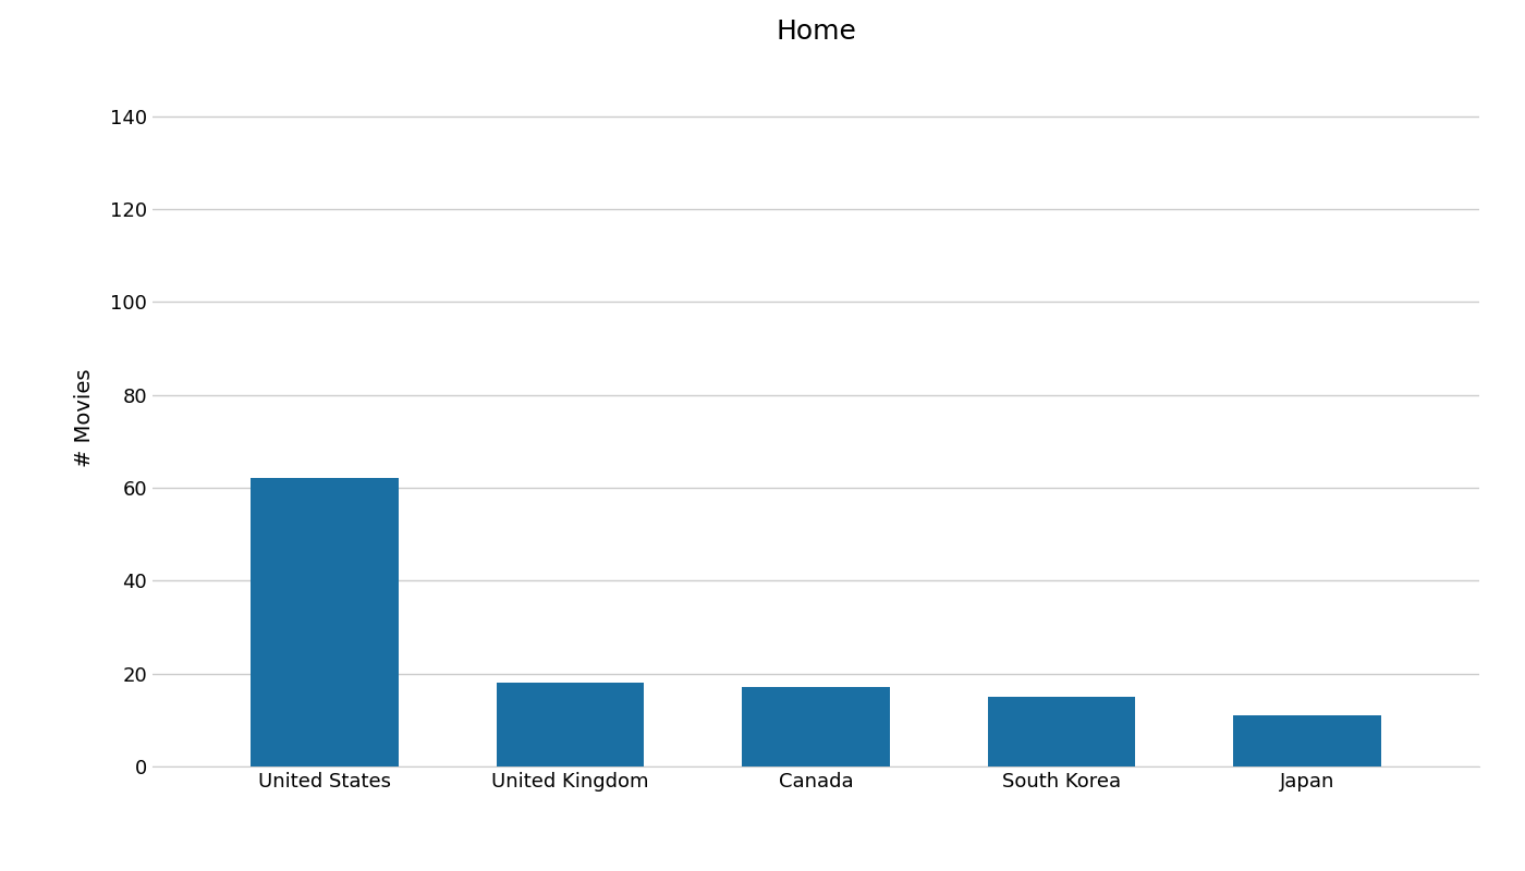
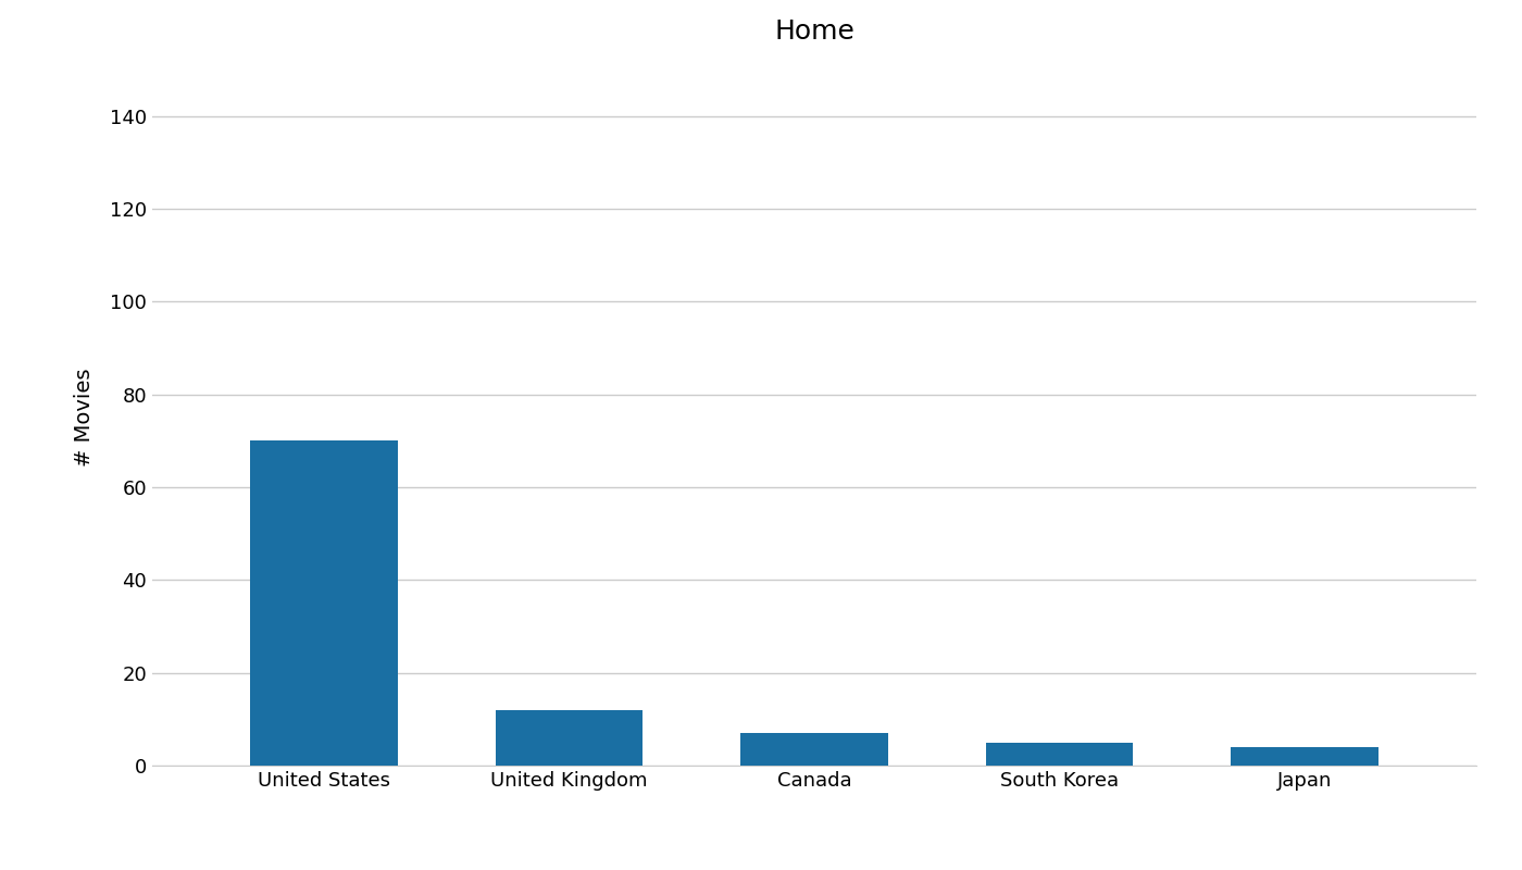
United States: 62 -> 70
United Kingdom: 18 -> 12
Canada: 17 -> 7
South Korea: 15 -> 5
Japan: 11 -> 4
